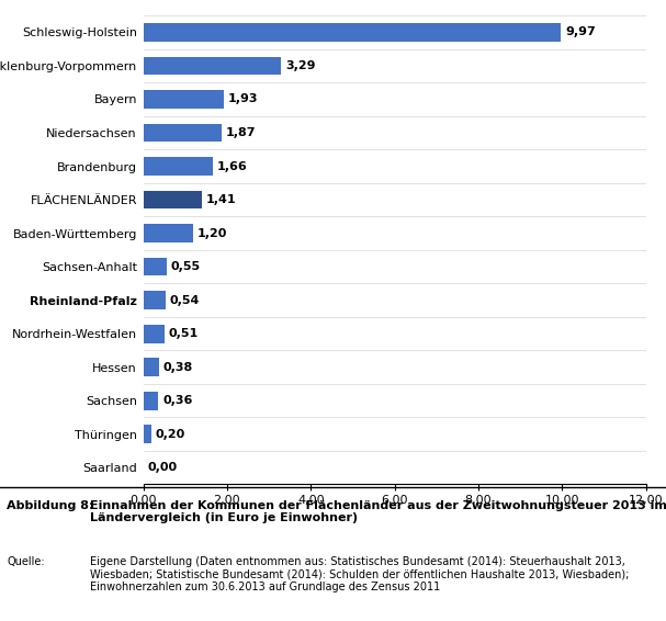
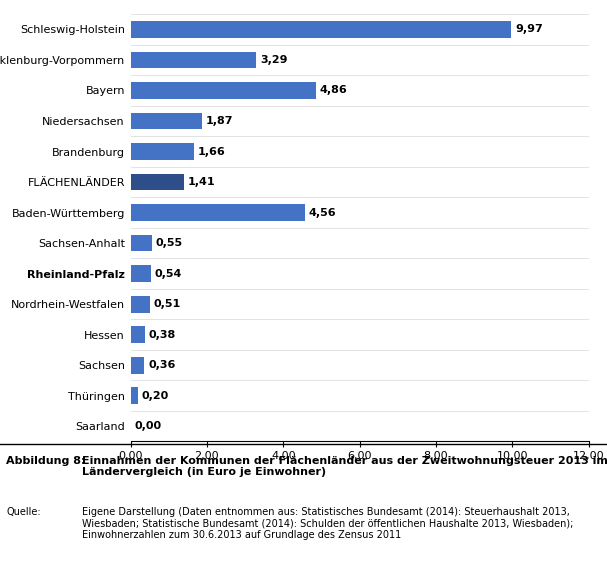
Bayern: 1,93 -> 4,86
Baden-Württemberg: 1,20 -> 4,56
